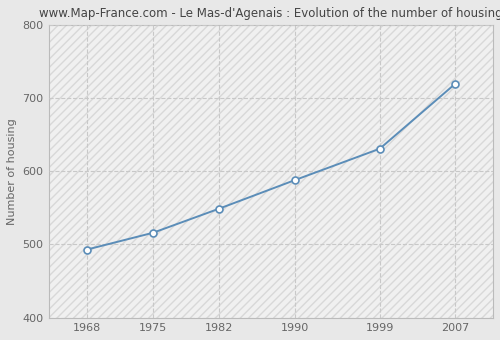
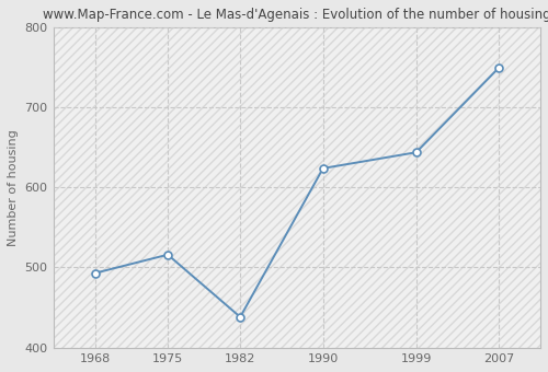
1982: 549 -> 438
1990: 588 -> 624
1999: 631 -> 644
2007: 720 -> 750
